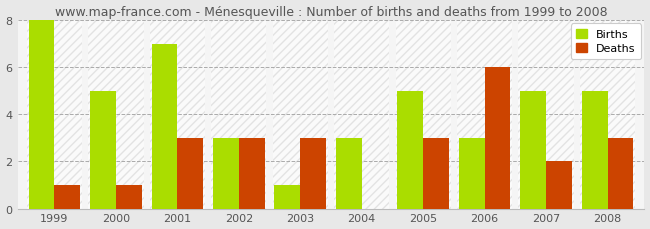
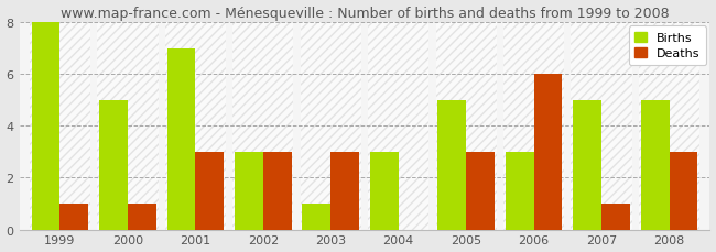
Deaths/2007: 2 -> 1
